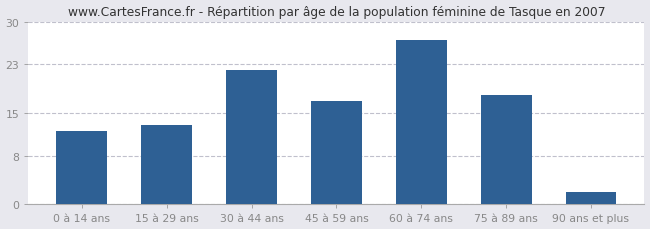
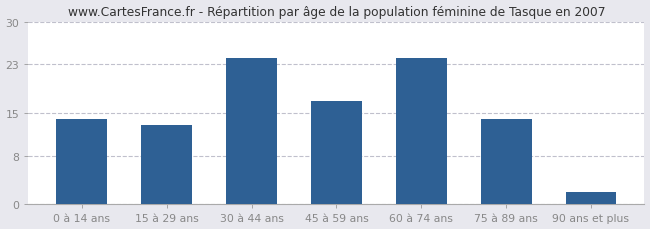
0 à 14 ans: 12 -> 14
30 à 44 ans: 22 -> 24
60 à 74 ans: 27 -> 24
75 à 89 ans: 18 -> 14
